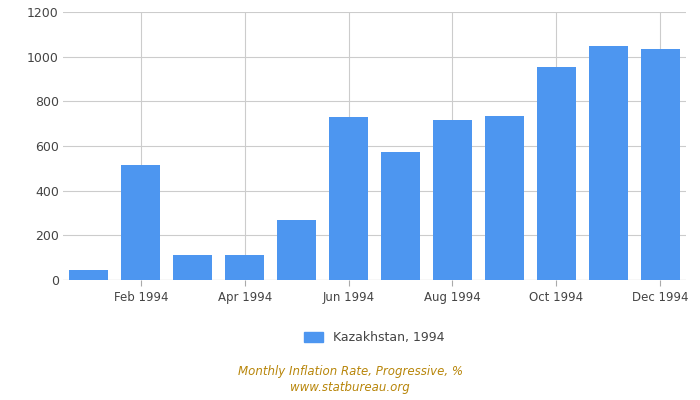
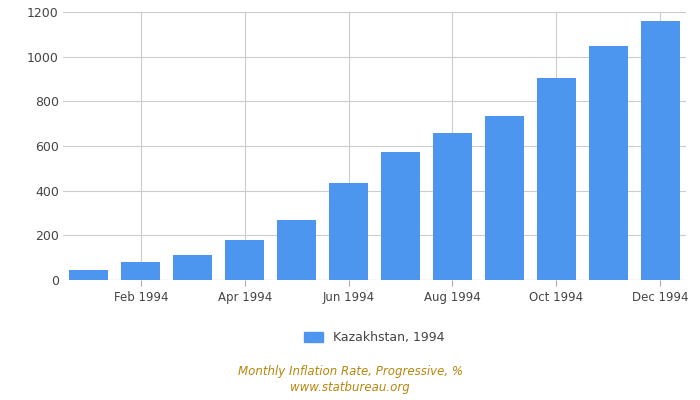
Feb 1994: 515 -> 80
Apr 1994: 110 -> 180
Jun 1994: 730 -> 435
Aug 1994: 715 -> 660
Oct 1994: 955 -> 905
Dec 1994: 1035 -> 1160
